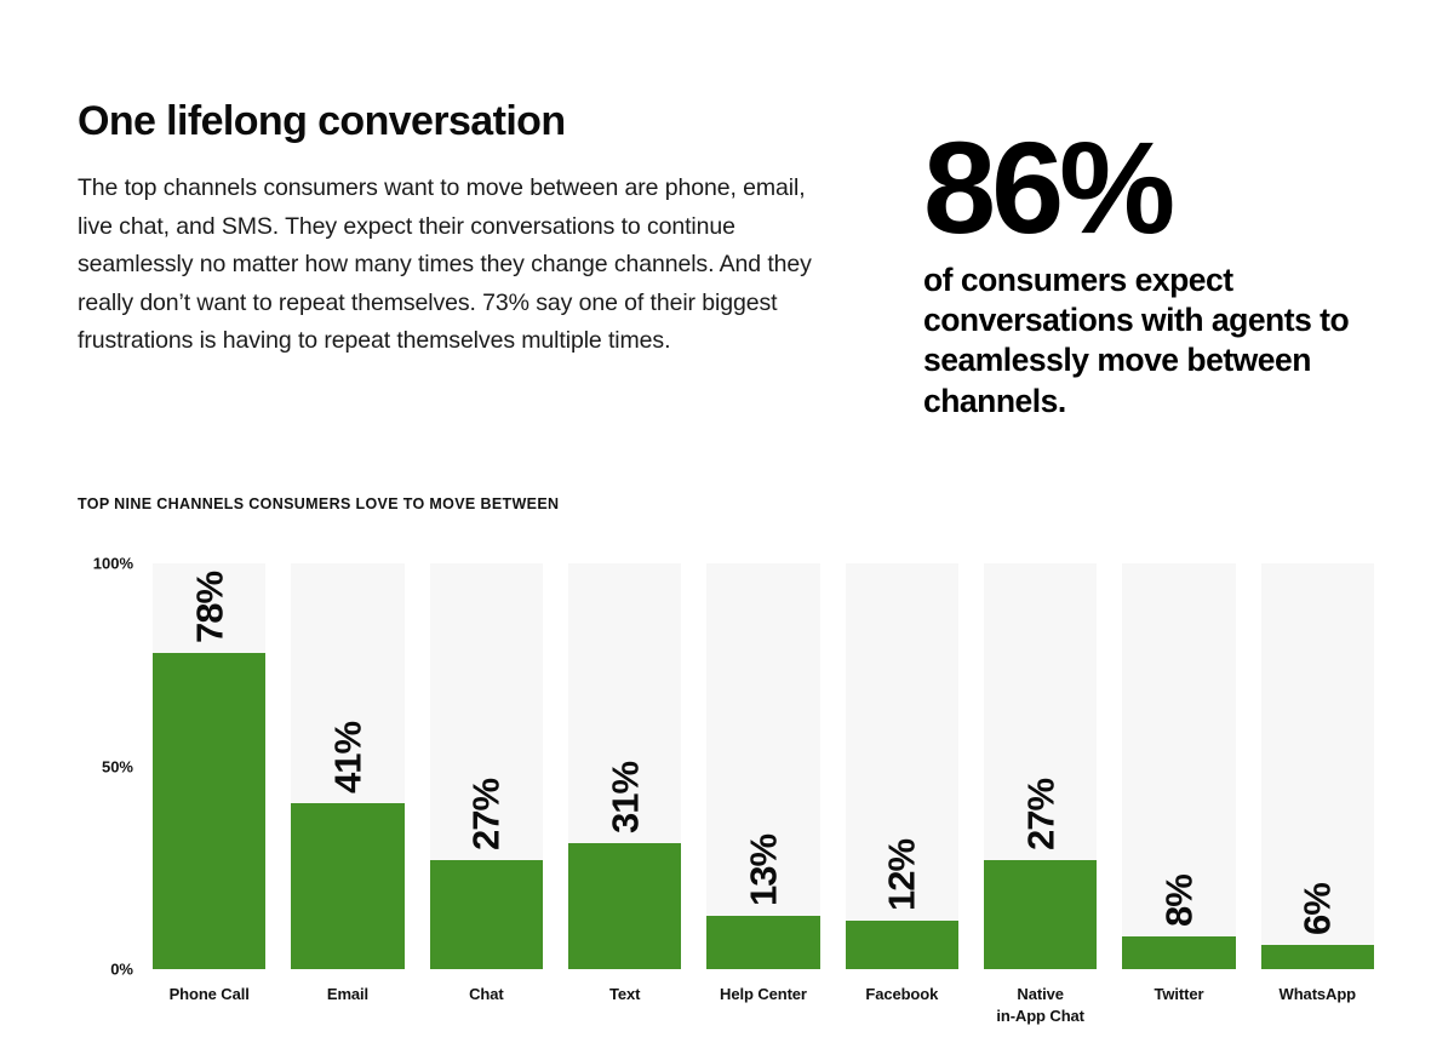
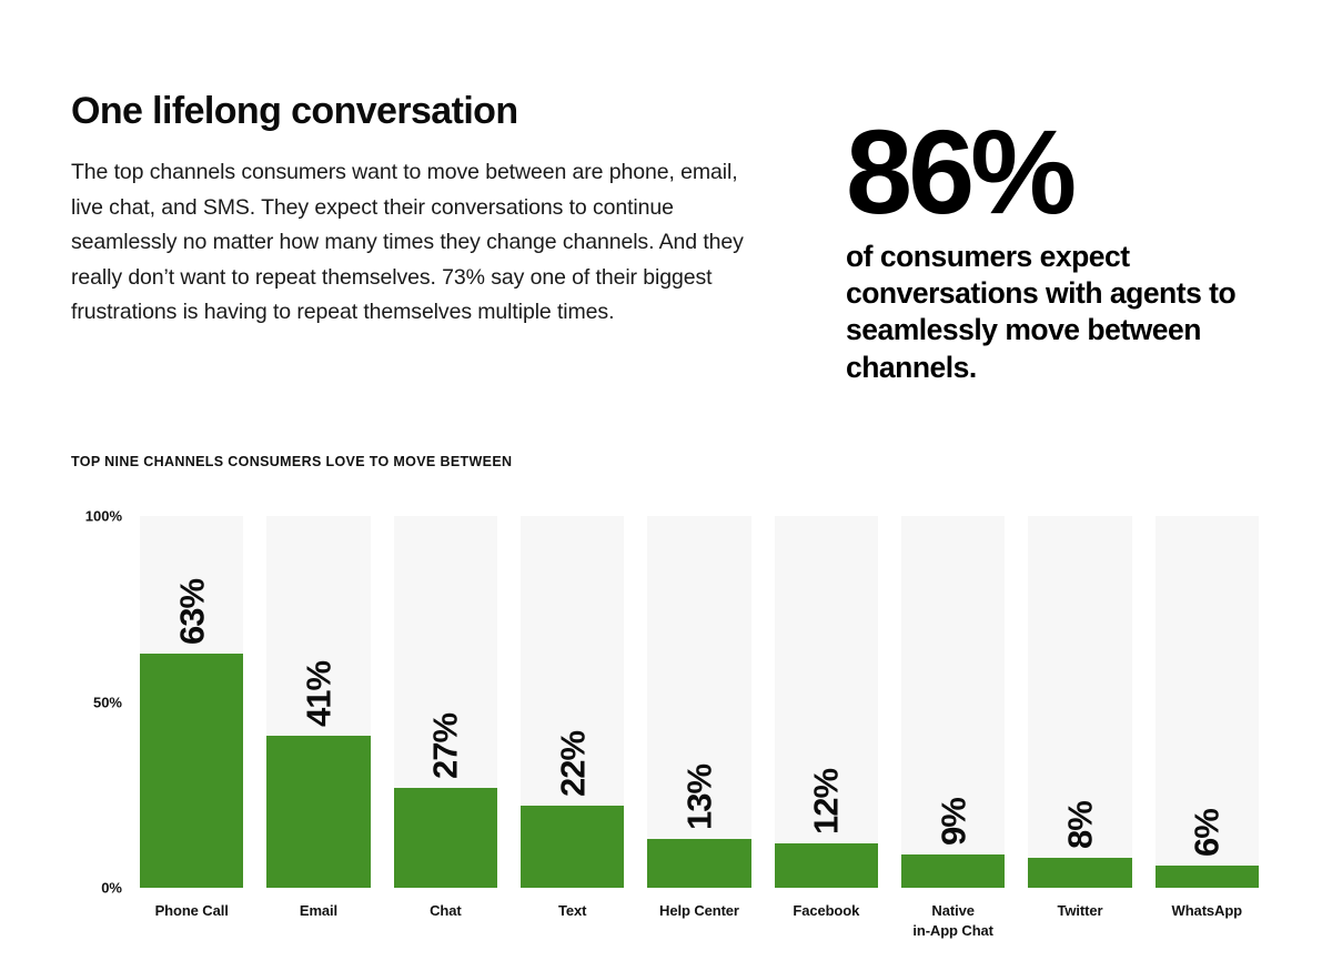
Phone Call: 78% -> 63%
Text: 31% -> 22%
Native in-App Chat: 27% -> 9%
